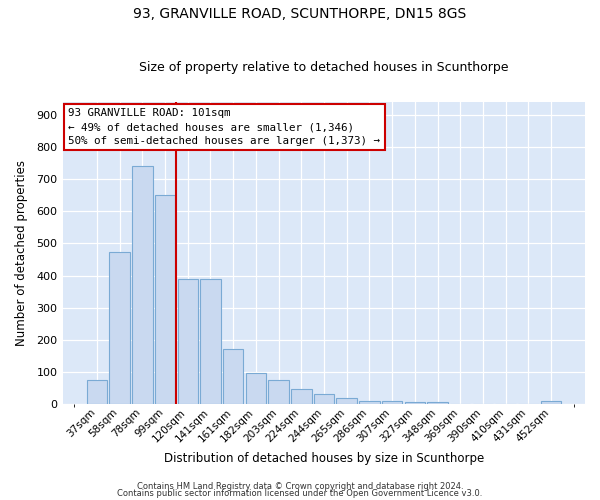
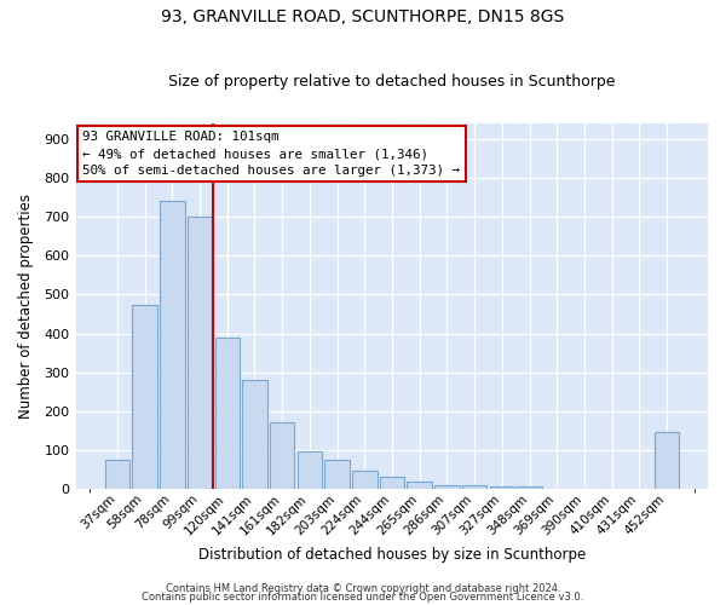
99sqm: 650 -> 700
141sqm: 390 -> 280
452sqm: 8 -> 145
